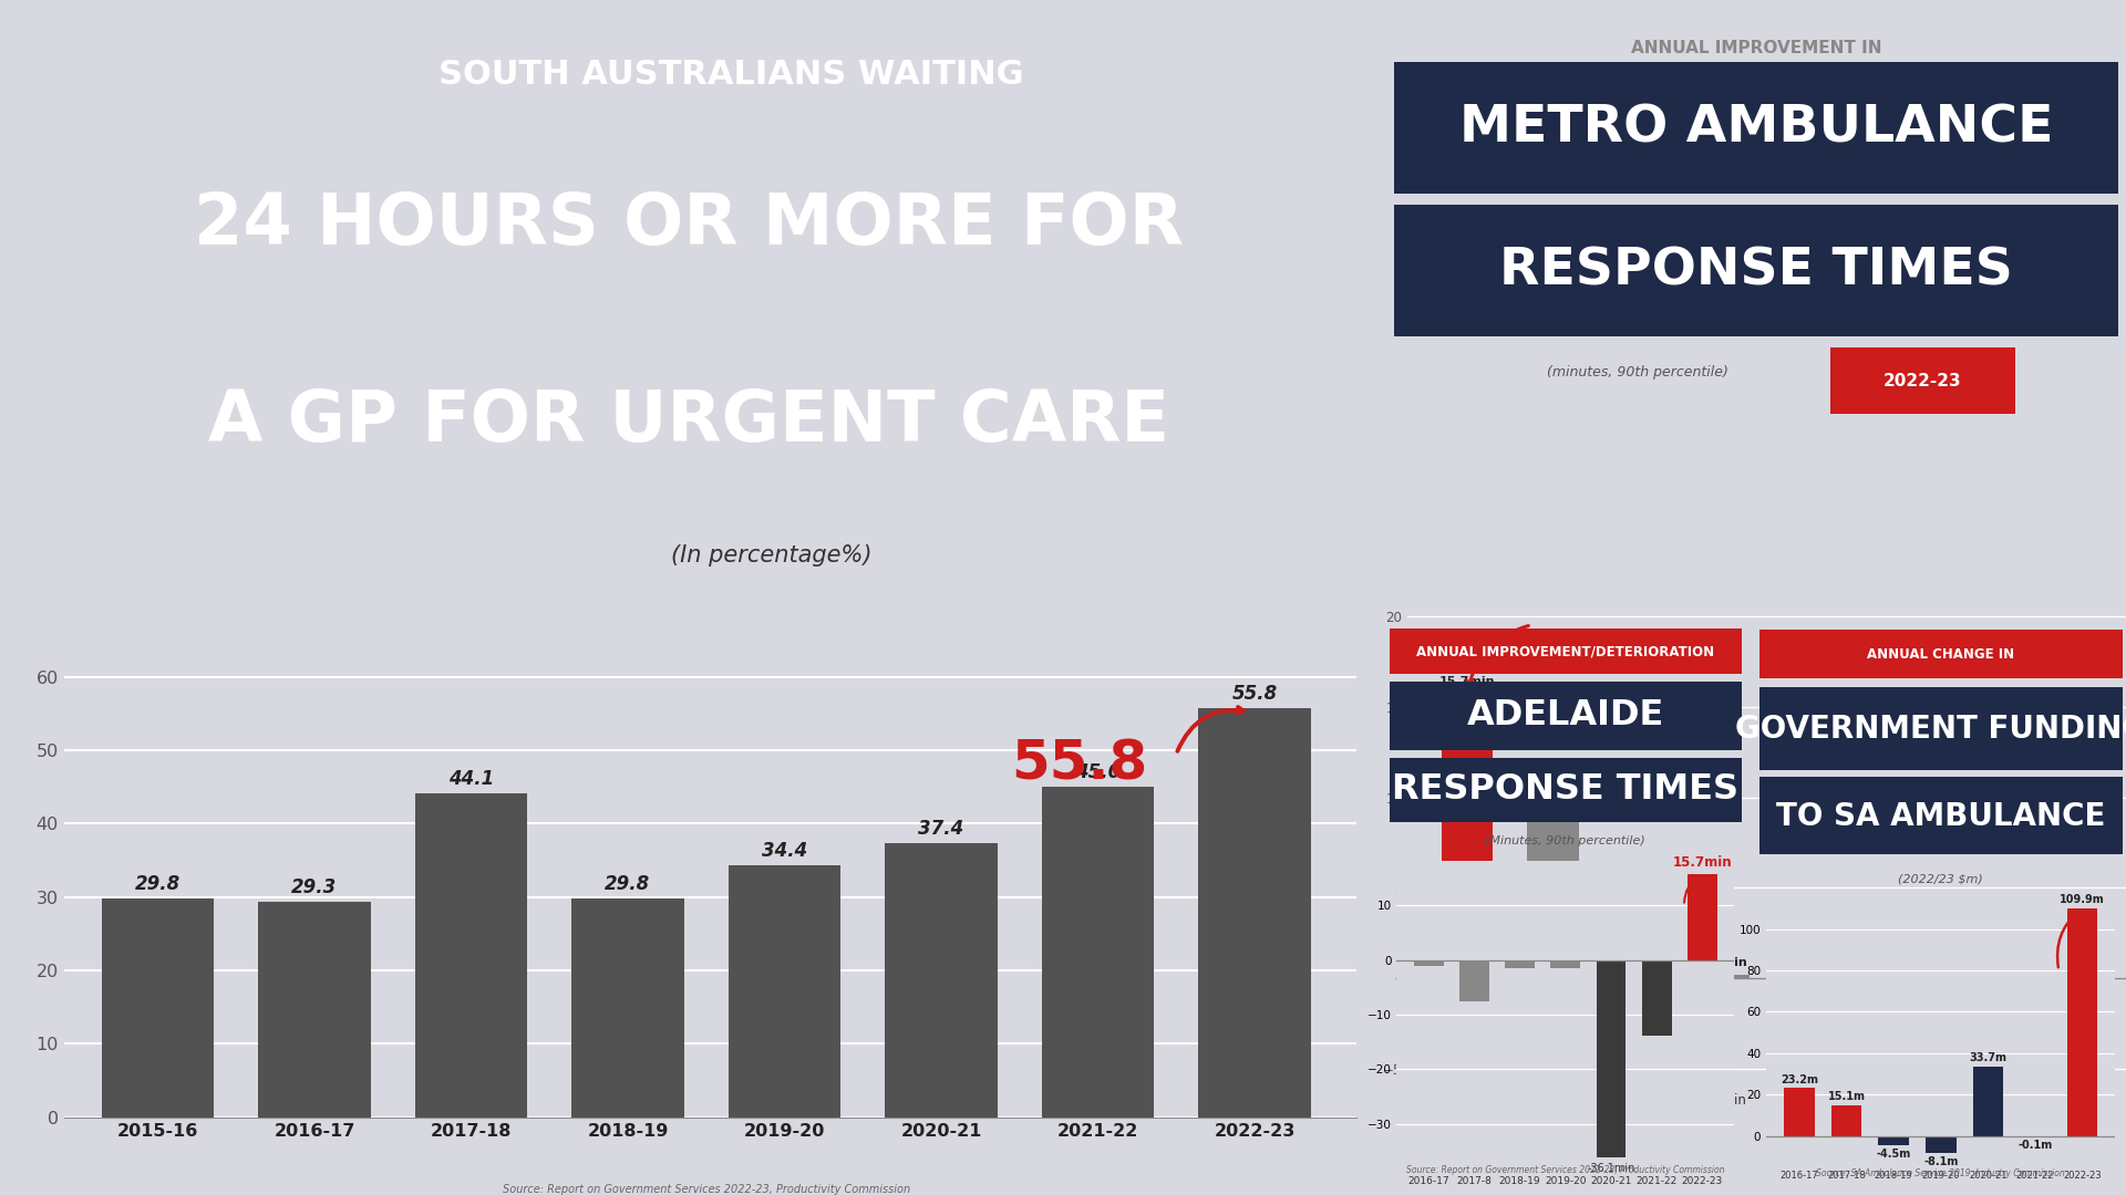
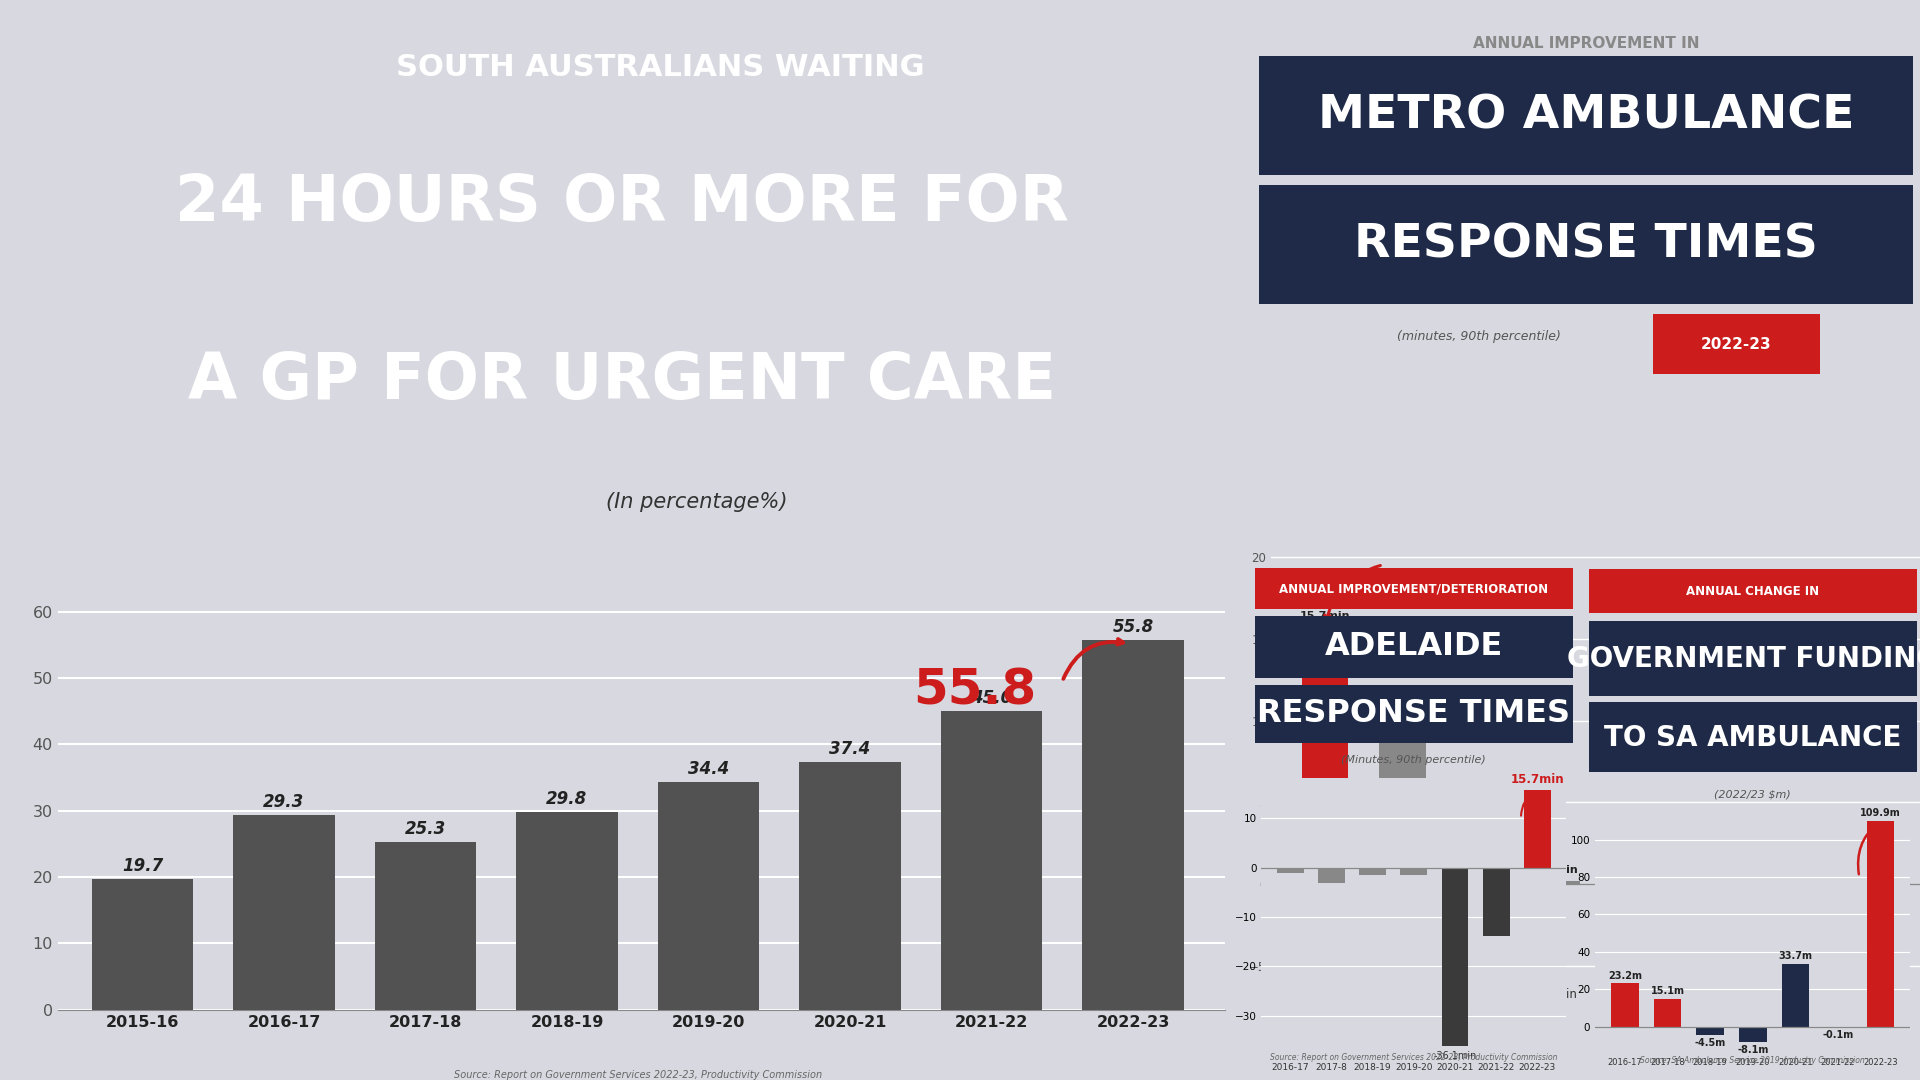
2015-16: 29.8 -> 19.7
2017-18: 44.1 -> 25.3
2017-8: -7.5 -> -3.0
